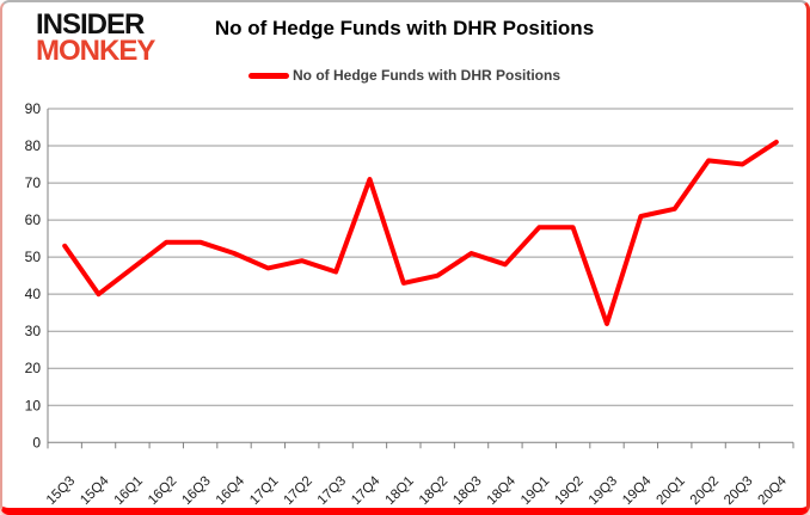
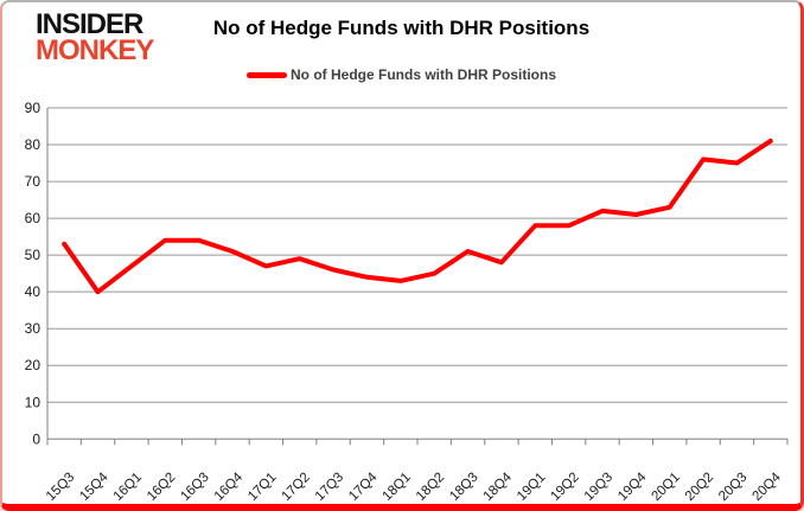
17Q4: 71 -> 44
19Q3: 32 -> 62
